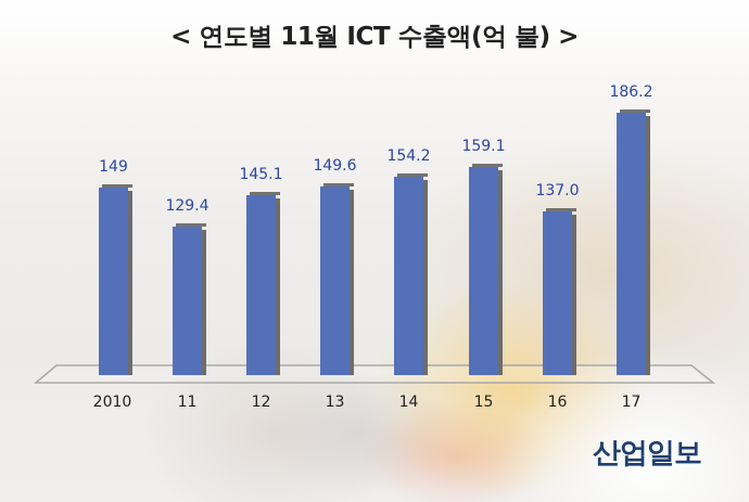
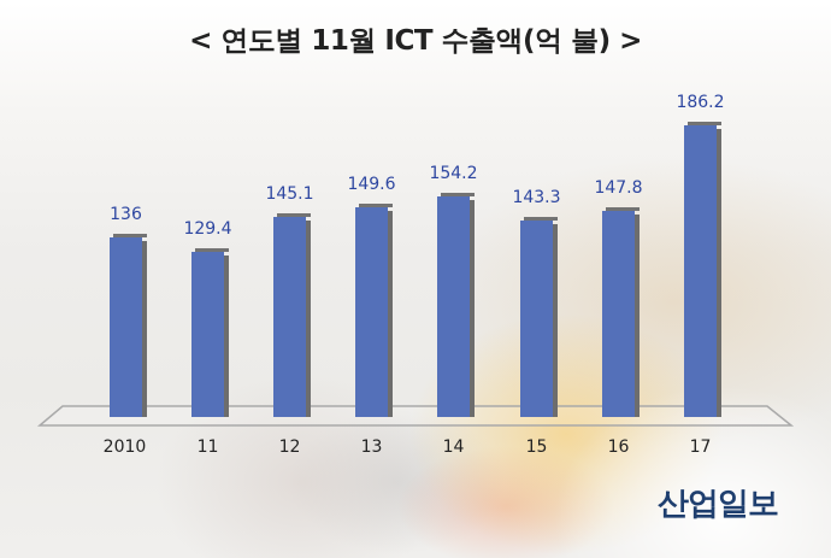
2010: 149 -> 136
15: 159.1 -> 143.3
16: 137.0 -> 147.8
